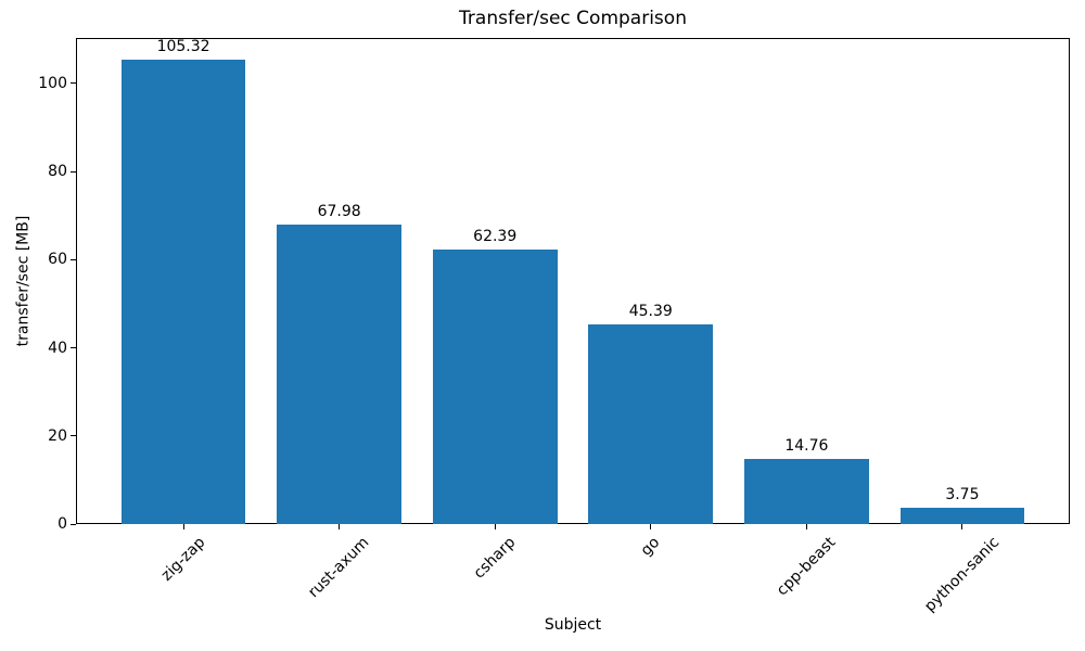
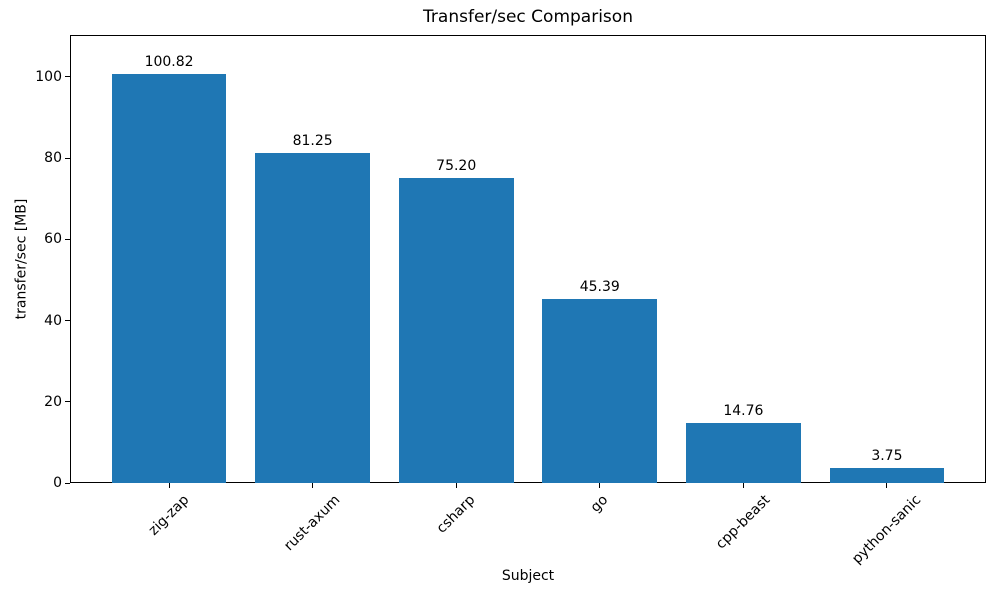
zig-zap: 105.32 -> 100.82
rust-axum: 67.98 -> 81.25
csharp: 62.39 -> 75.20
